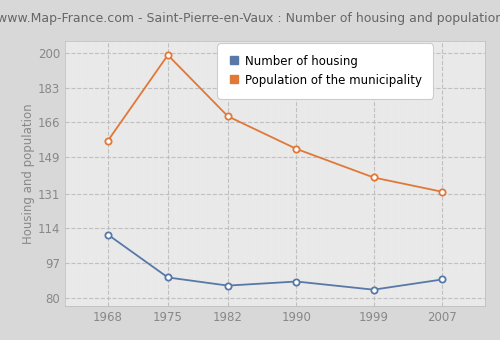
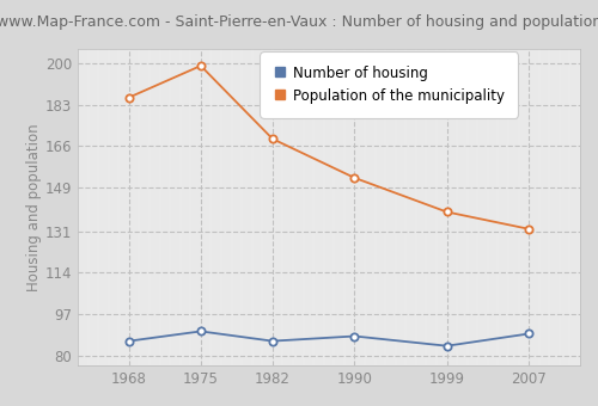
Number of housing/1968: 111 -> 86
Population of the municipality/1968: 157 -> 186
